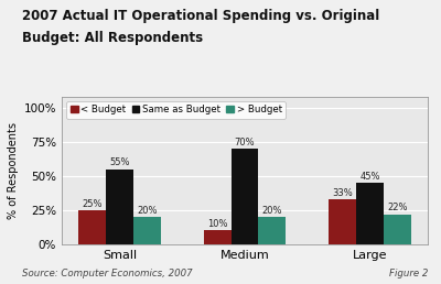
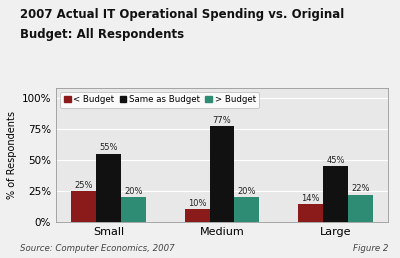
Same as Budget/Medium: 70% -> 77%
< Budget/Large: 33% -> 14%
